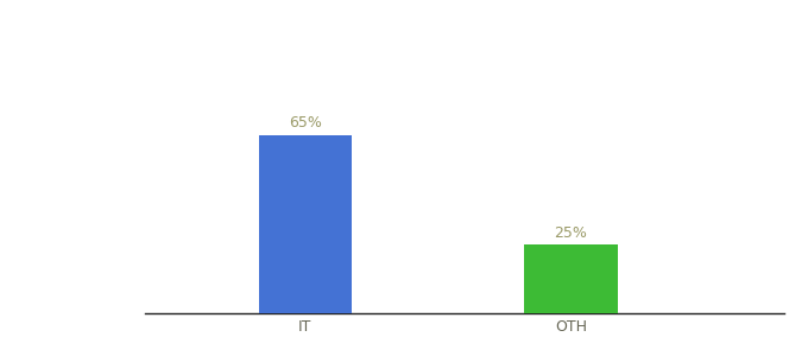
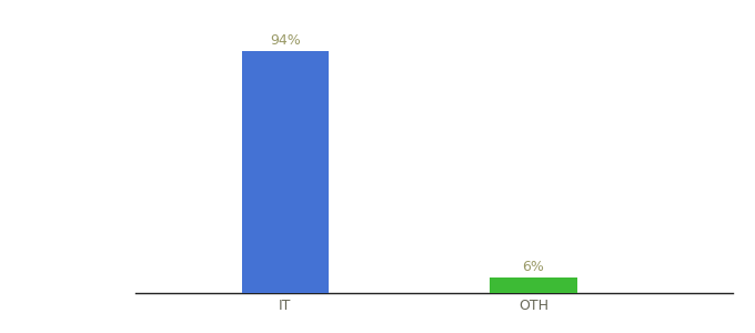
IT: 65% -> 94%
OTH: 25% -> 6%
